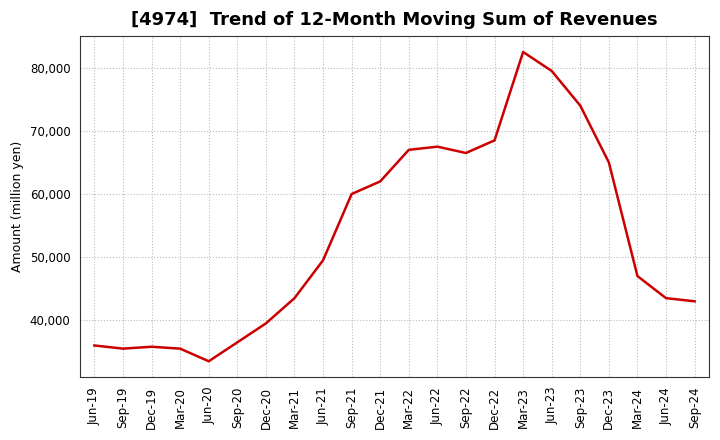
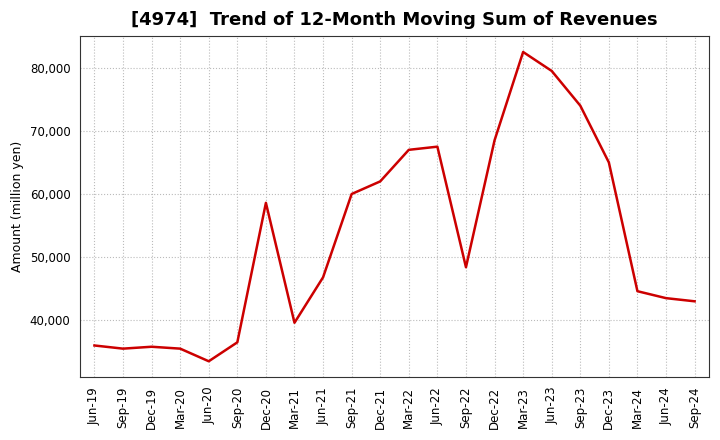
Dec-20: 39,500 -> 58,600
Mar-21: 43,500 -> 39,600
Jun-21: 49,500 -> 46,800
Sep-22: 66,500 -> 48,400
Mar-24: 47,000 -> 44,600
